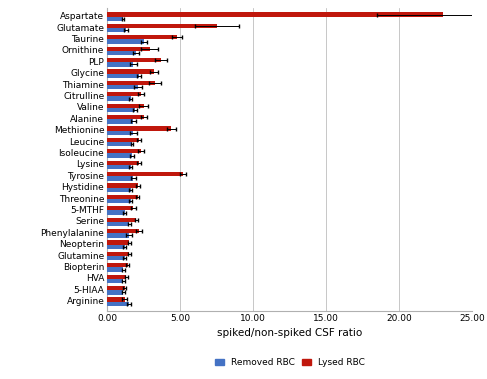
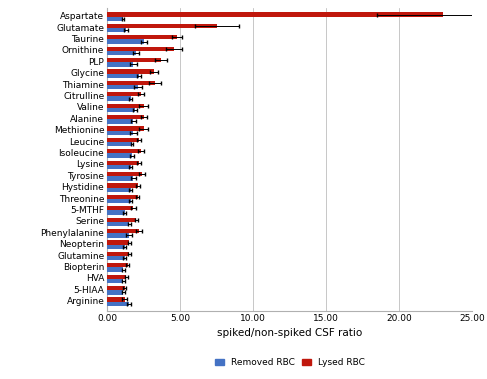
Lysed RBC/Ornithine: 2.9 -> 4.6
Lysed RBC/Methionine: 4.4 -> 2.5
Lysed RBC/Tyrosine: 5.2 -> 2.4
